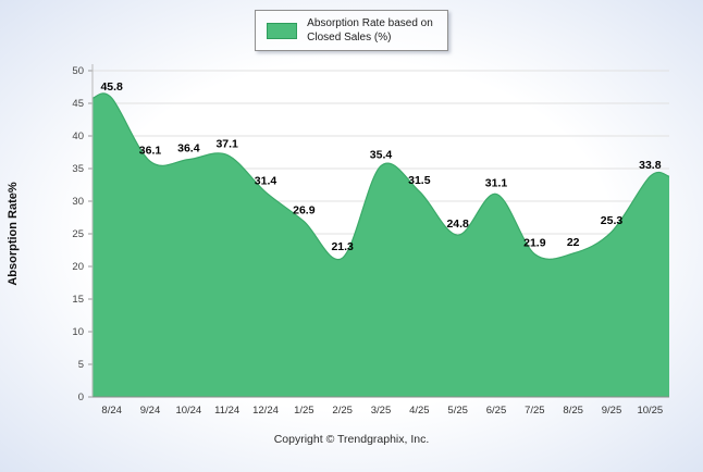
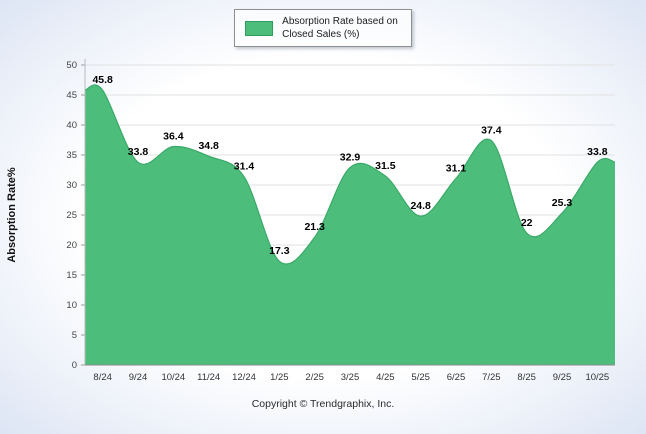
9/24: 36.1 -> 33.8
11/24: 37.1 -> 34.8
1/25: 26.9 -> 17.3
3/25: 35.4 -> 32.9
7/25: 21.9 -> 37.4
